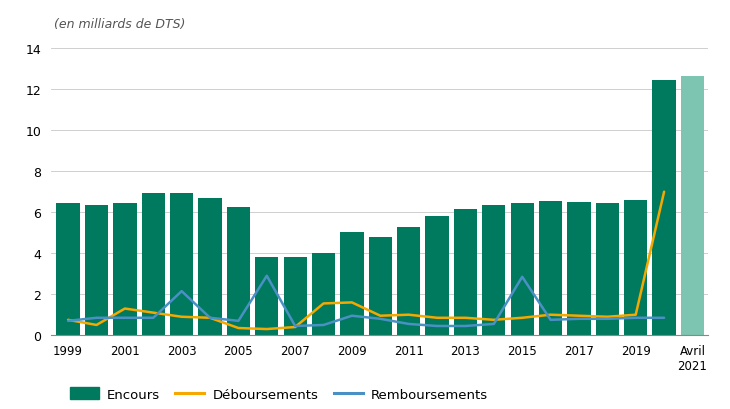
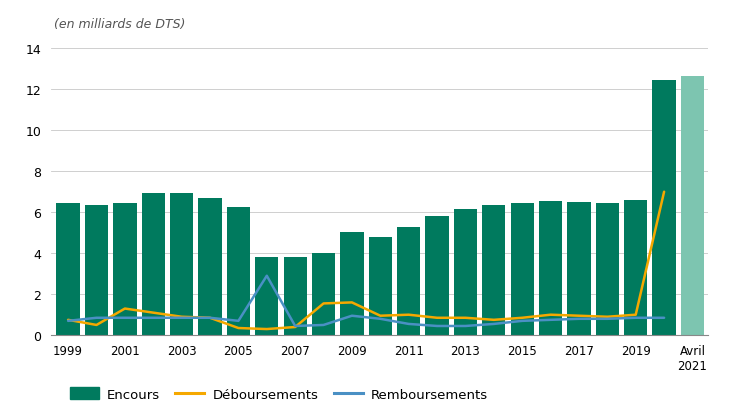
Remboursements/2003: 2.15 -> 0.85
Remboursements/2015: 2.85 -> 0.70
